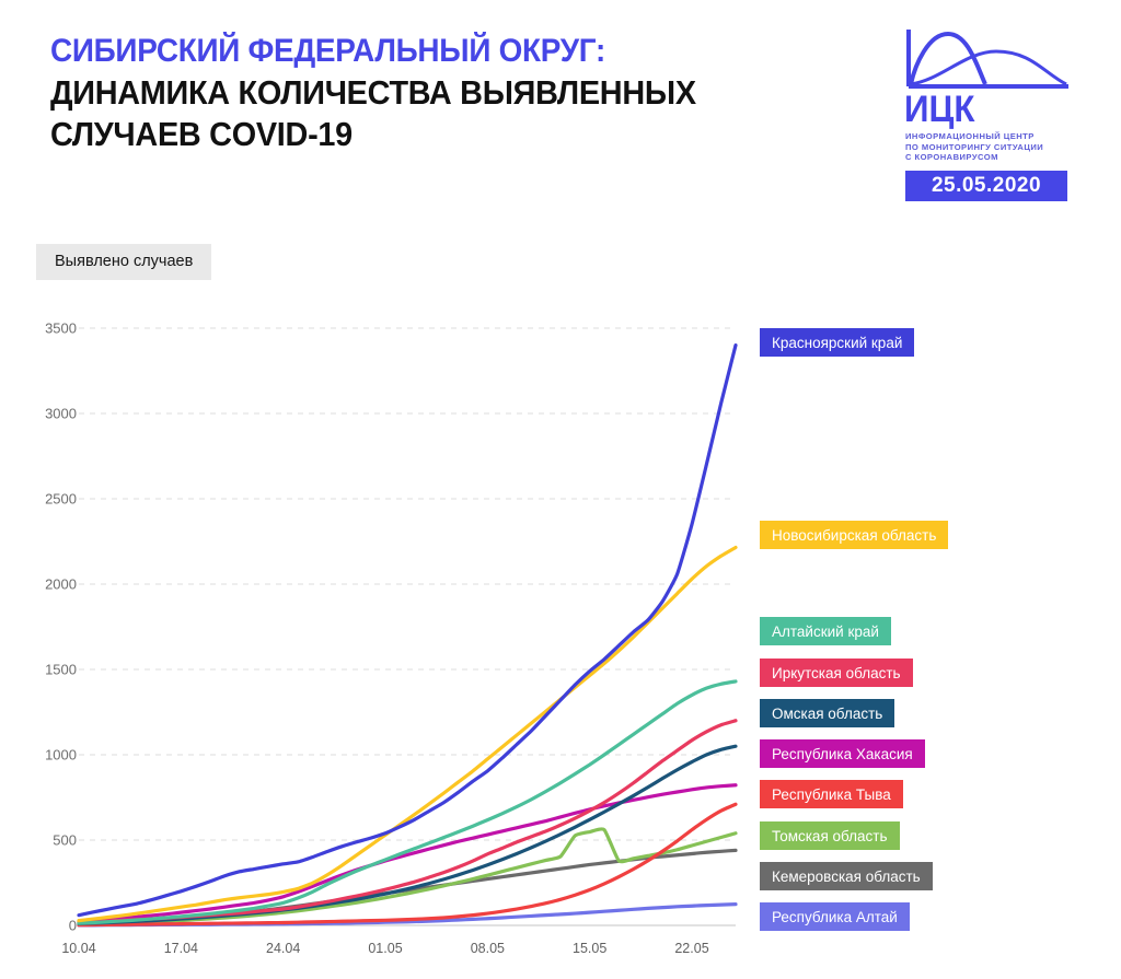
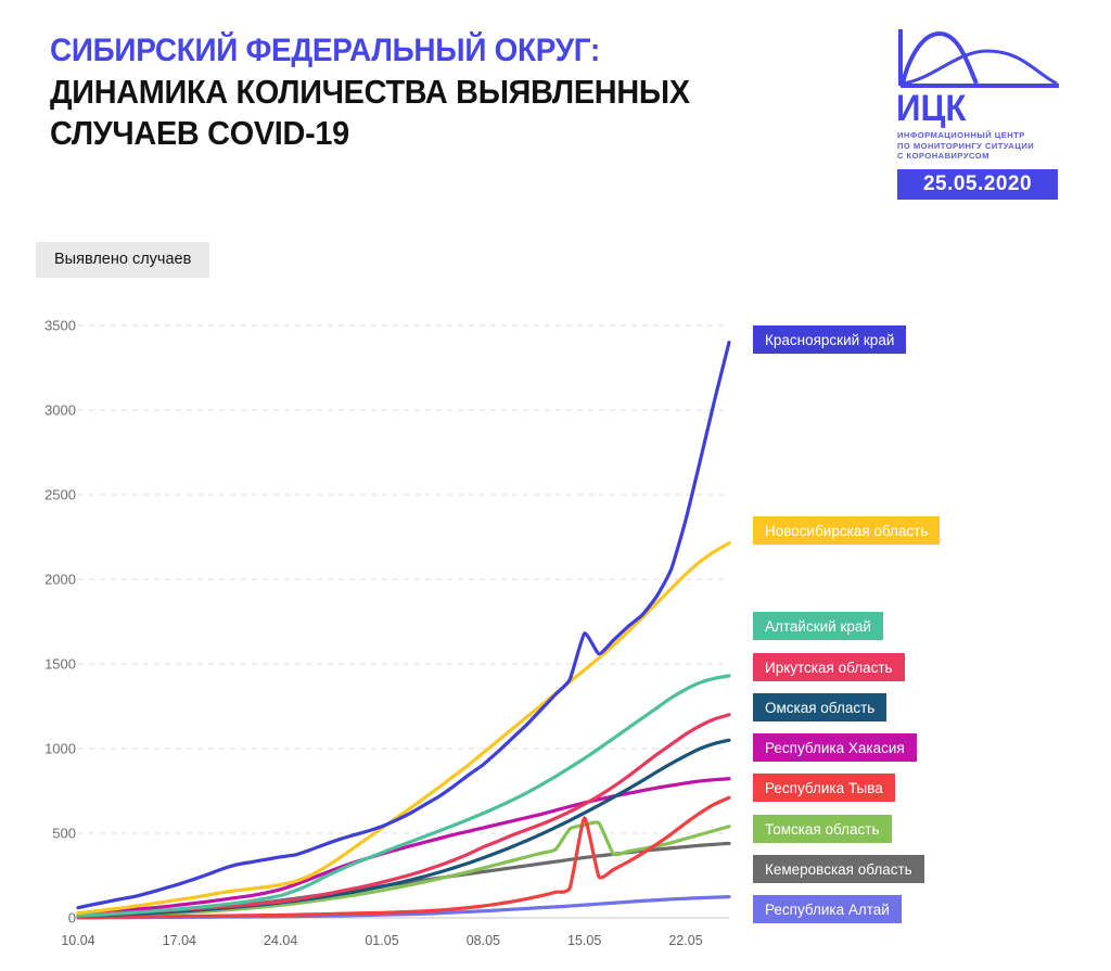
Красноярский край/15.05: 1490 -> 1680
Республика Тыва/15.05: 210 -> 590
